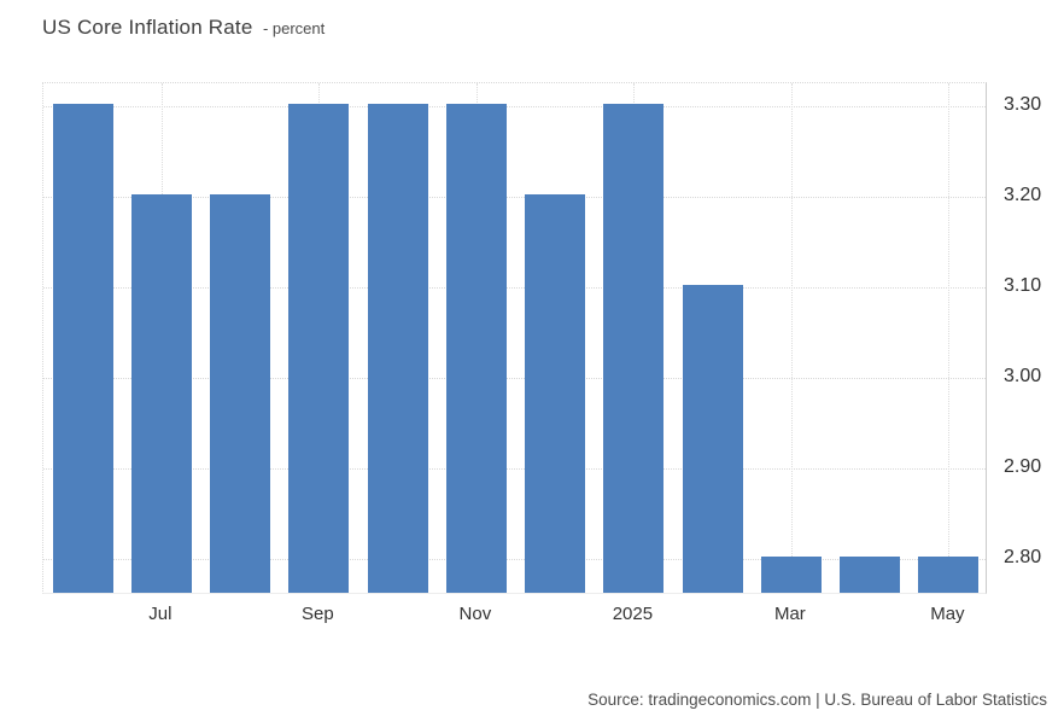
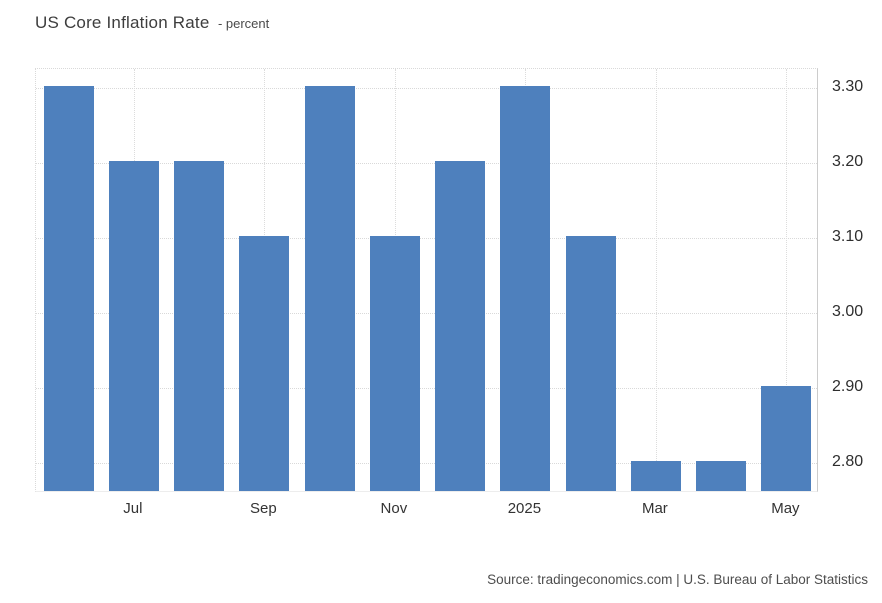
Sep: 3.3 -> 3.1
Nov: 3.3 -> 3.1
May: 2.8 -> 2.9
